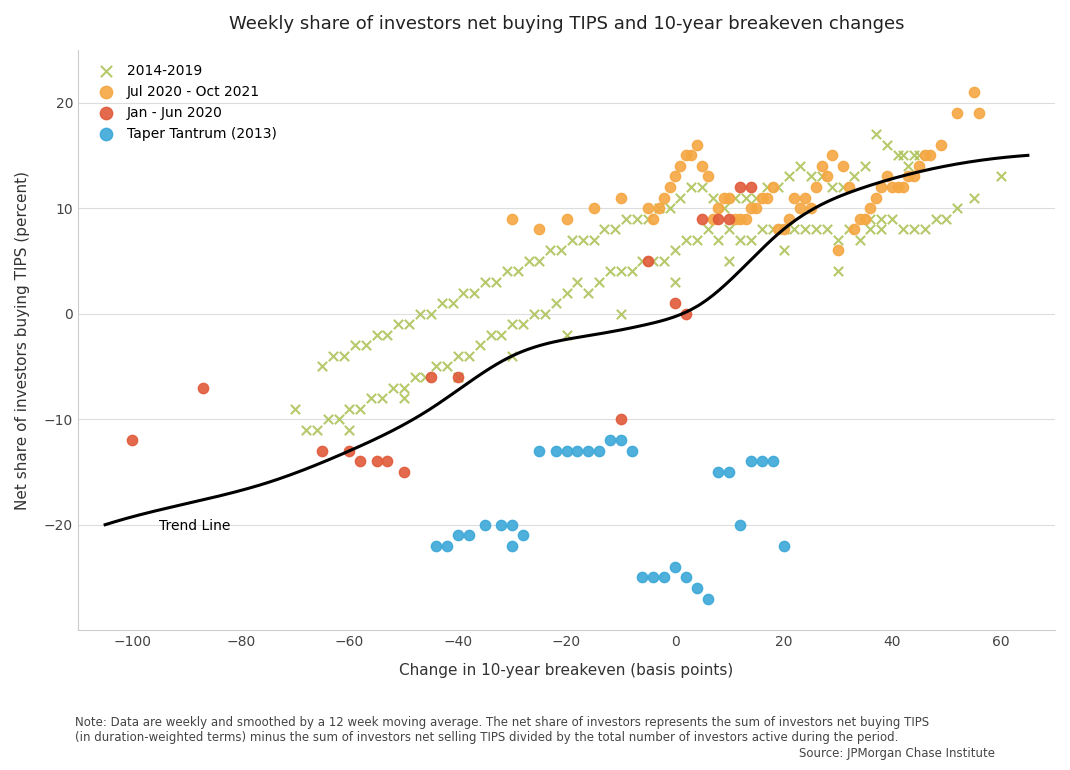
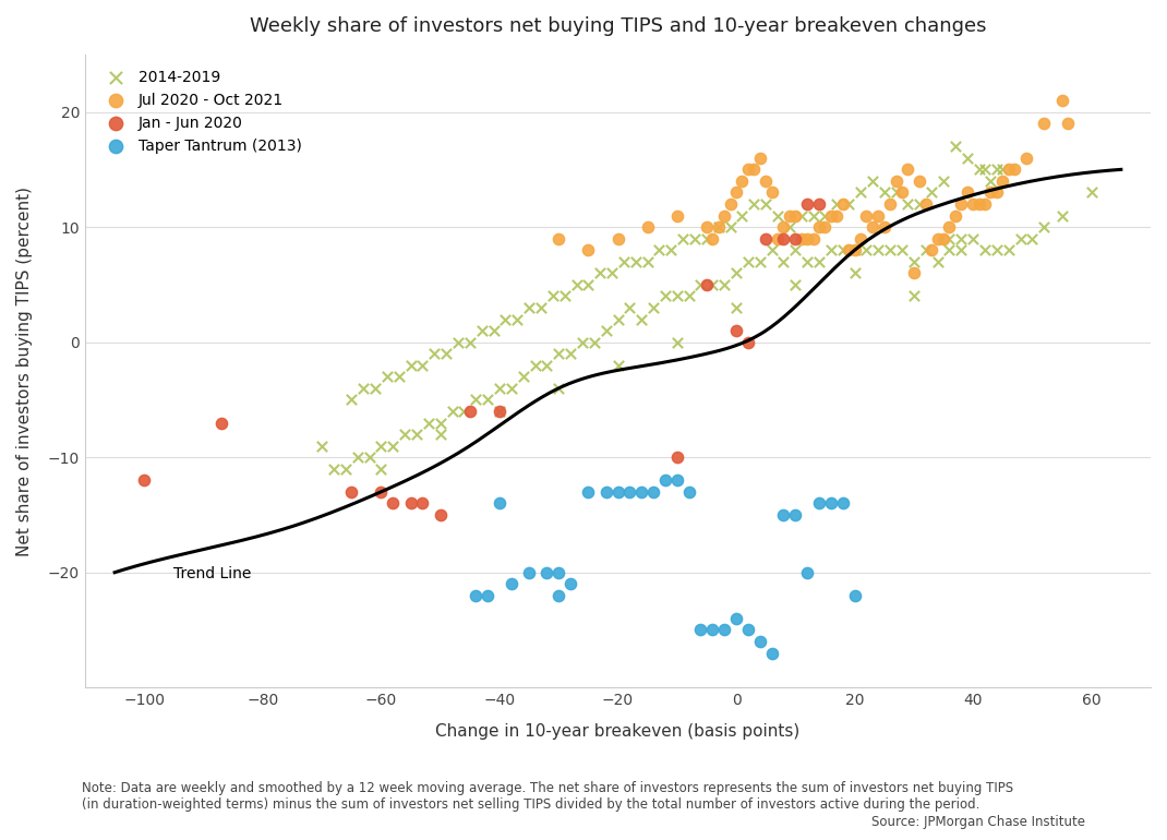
Taper Tantrum (2013)/−40: -21 -> -14
